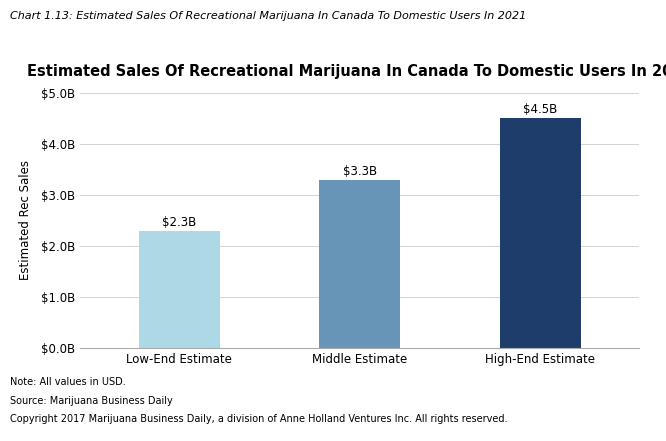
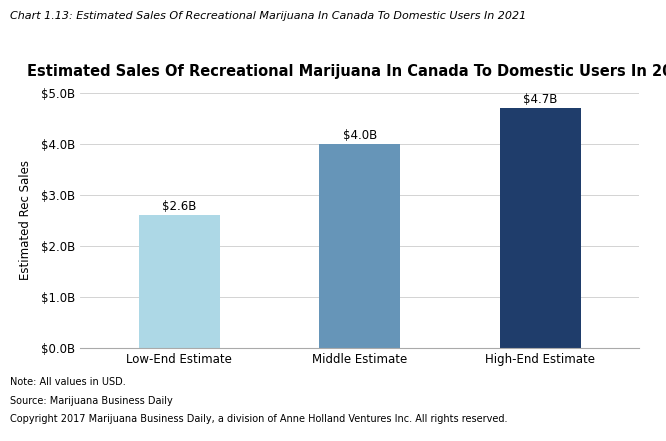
Low-End Estimate: $2.3B -> $2.6B
Middle Estimate: $3.3B -> $4.0B
High-End Estimate: $4.5B -> $4.7B
